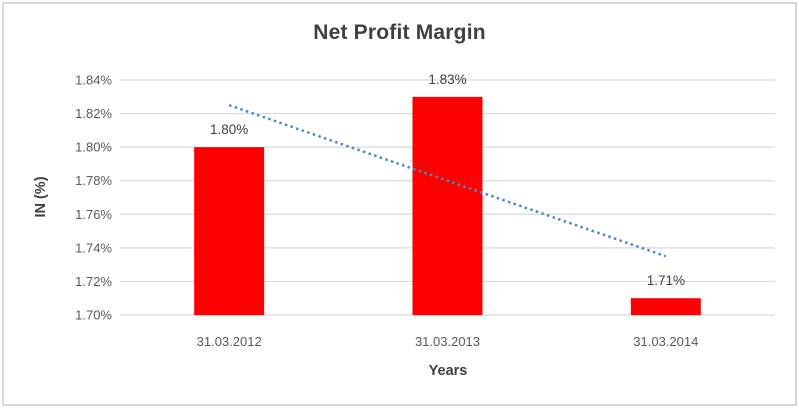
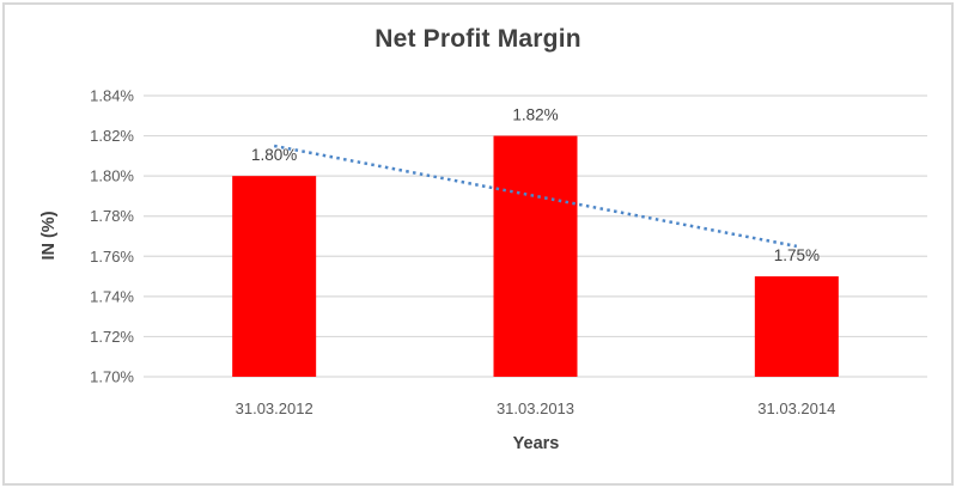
31.03.2013: 1.83% -> 1.82%
31.03.2014: 1.71% -> 1.75%
